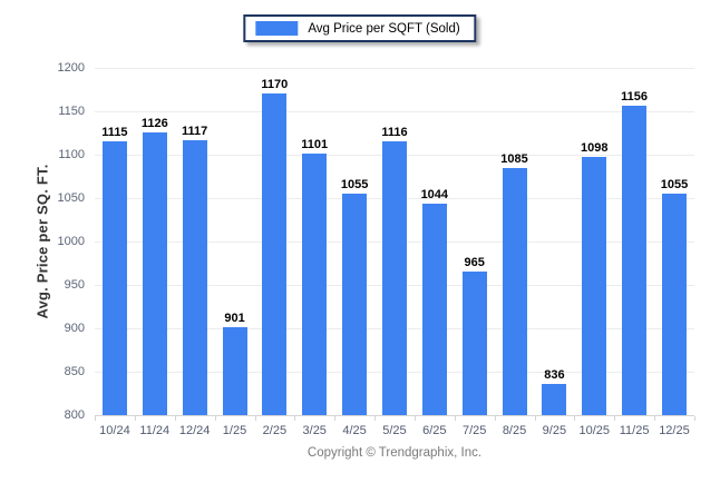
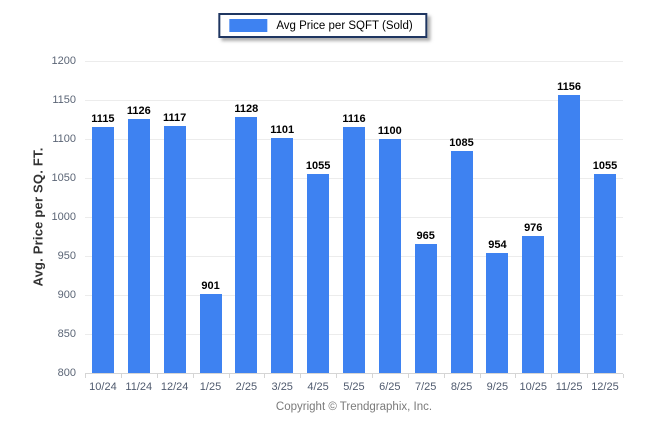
2/25: 1170 -> 1128
6/25: 1044 -> 1100
9/25: 836 -> 954
10/25: 1098 -> 976
